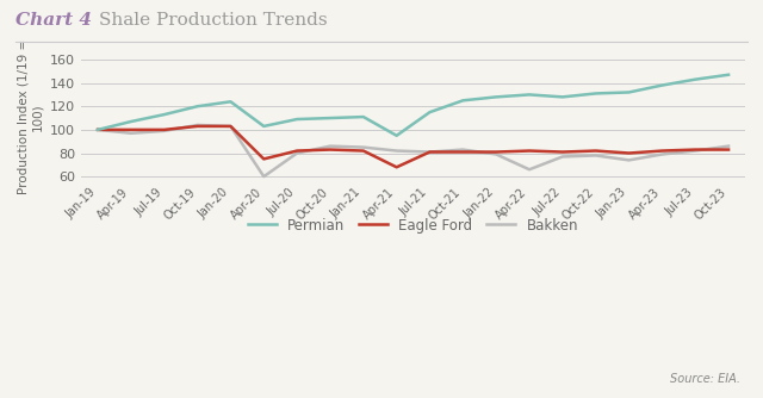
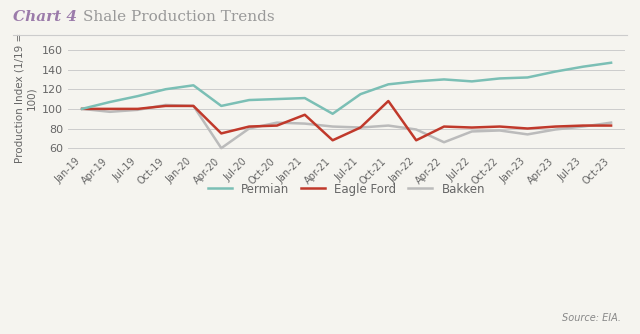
Eagle Ford/Jan-21: 82 -> 94
Eagle Ford/Oct-21: 81 -> 108
Eagle Ford/Jan-22: 81 -> 68
